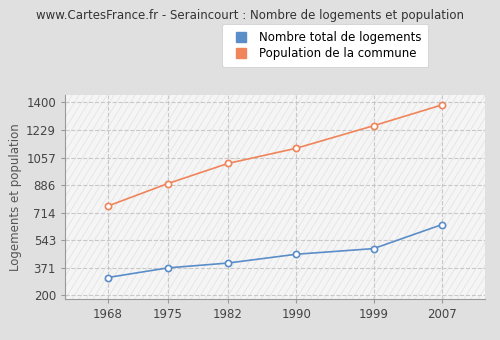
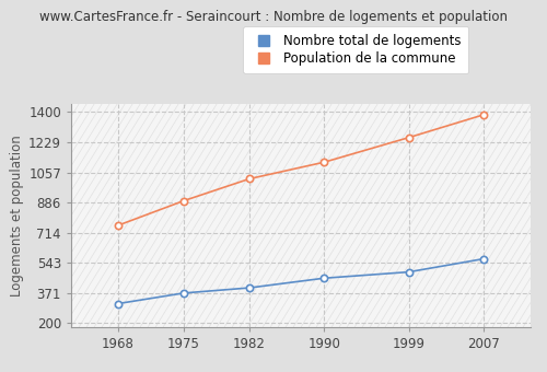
Nombre total de logements/2007: 640 -> 560
